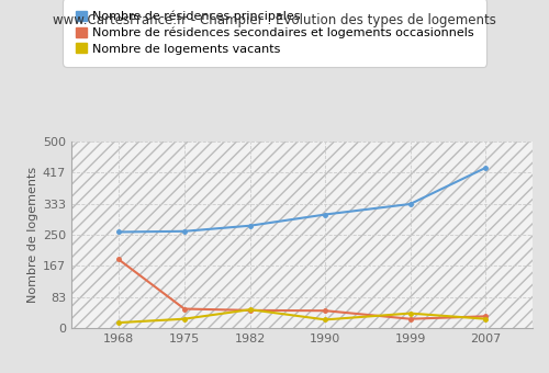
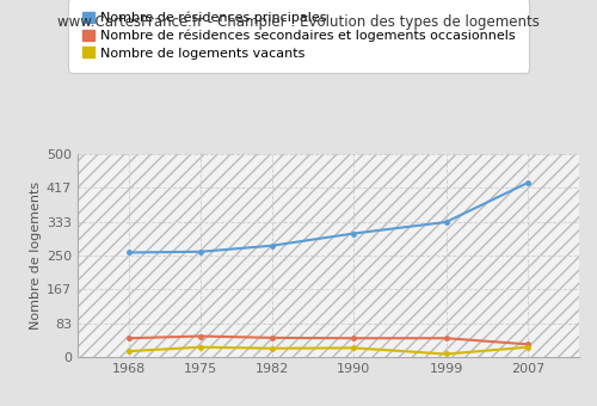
Nombre de résidences secondaires et logements occasionnels/1968: 185 -> 47
Nombre de logements vacants/1982: 50 -> 22
Nombre de résidences secondaires et logements occasionnels/1999: 25 -> 47
Nombre de logements vacants/1999: 40 -> 8
